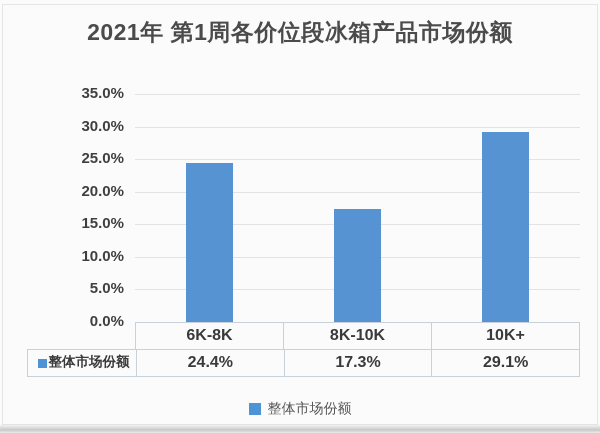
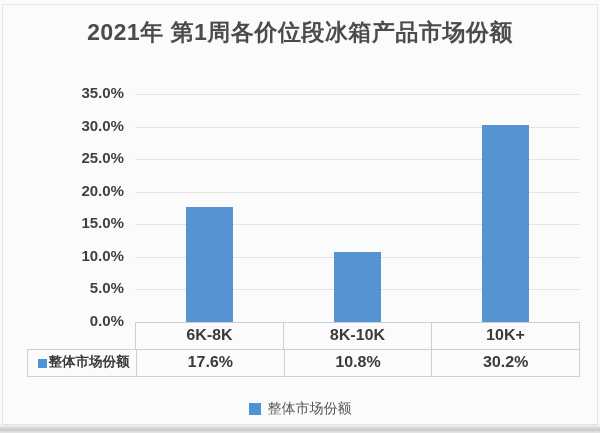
6K-8K: 24.4% -> 17.6%
8K-10K: 17.3% -> 10.8%
10K+: 29.1% -> 30.2%
